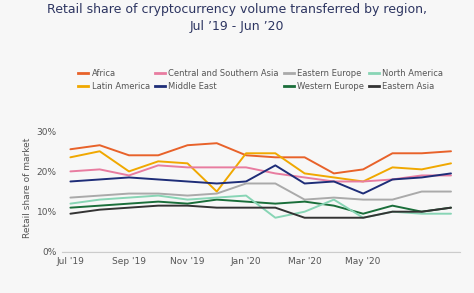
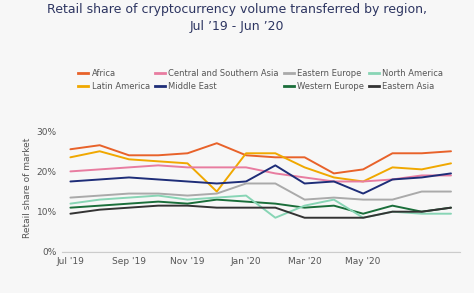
Latin America/Sep '19: 20.0% -> 23.0%
Central and Southern Asia/Sep '19: 19.0% -> 21.0%
Africa/Nov '19: 26.5% -> 24.5%
Latin America/Mar '20: 19.5% -> 21.0%
Western Europe/Mar '20: 12.5% -> 11.0%
North America/Mar '20: 10.0% -> 11.5%
